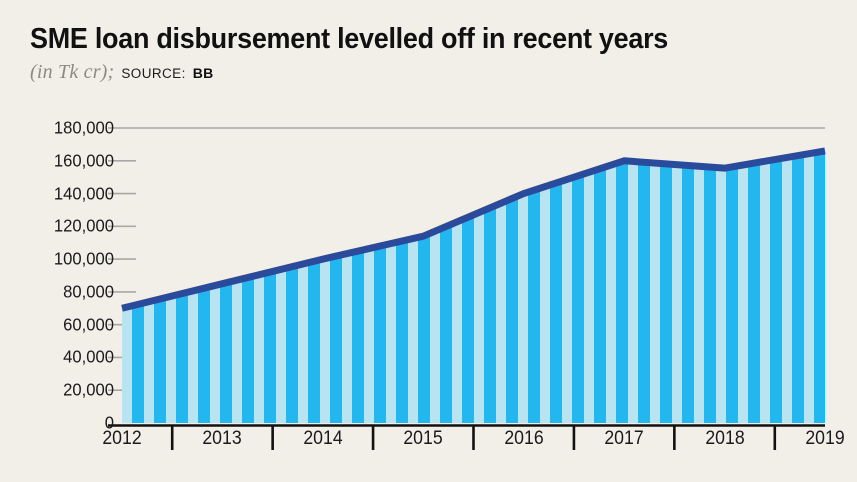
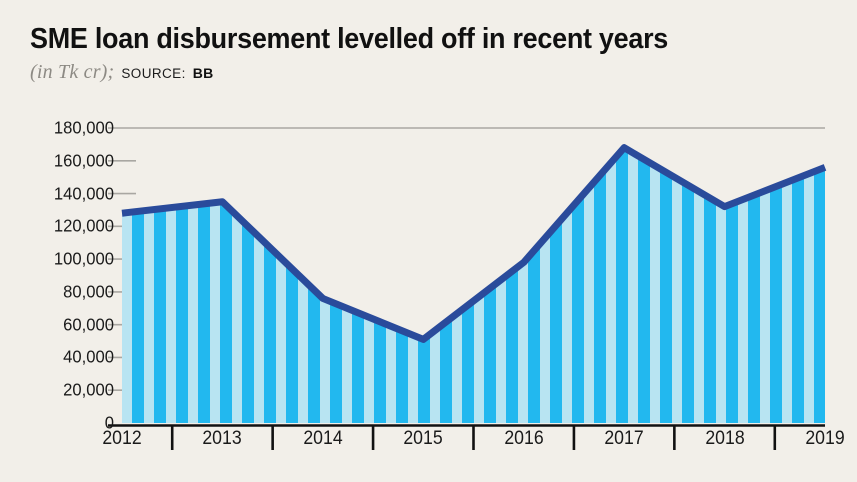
2012: 70000 -> 128000
2013: 85000 -> 135000
2014: 100000 -> 76000
2015: 114000 -> 51000
2016: 140000 -> 98000
2017: 160000 -> 168000
2018: 156000 -> 132000
2019: 166000 -> 156000
